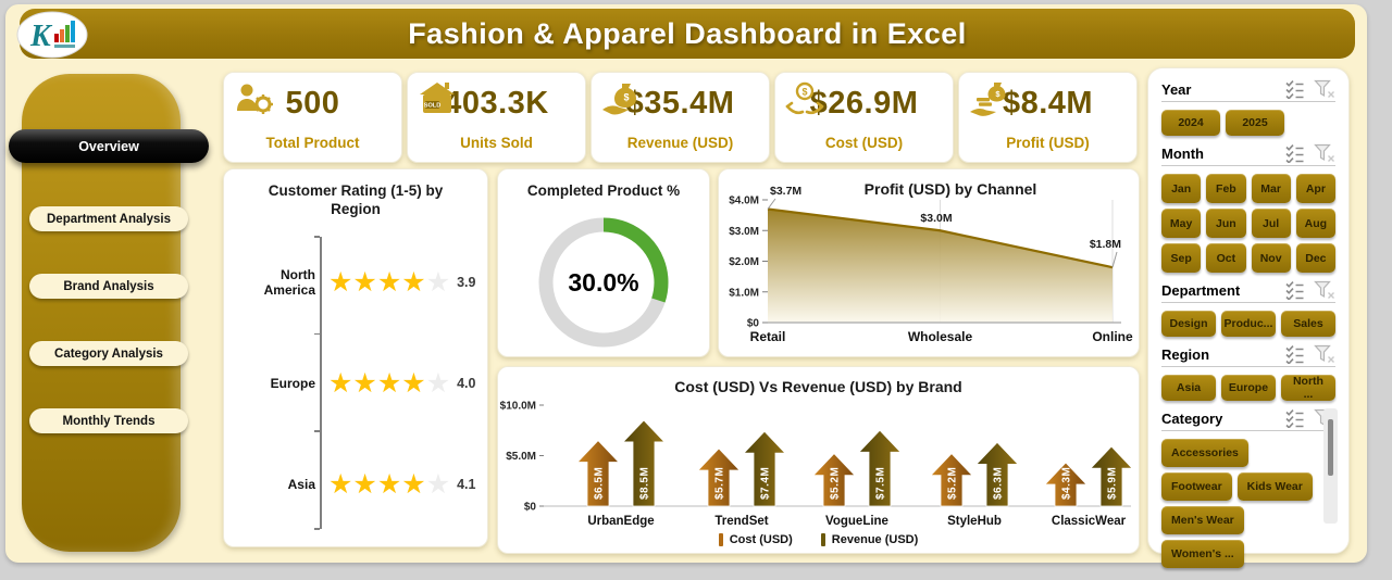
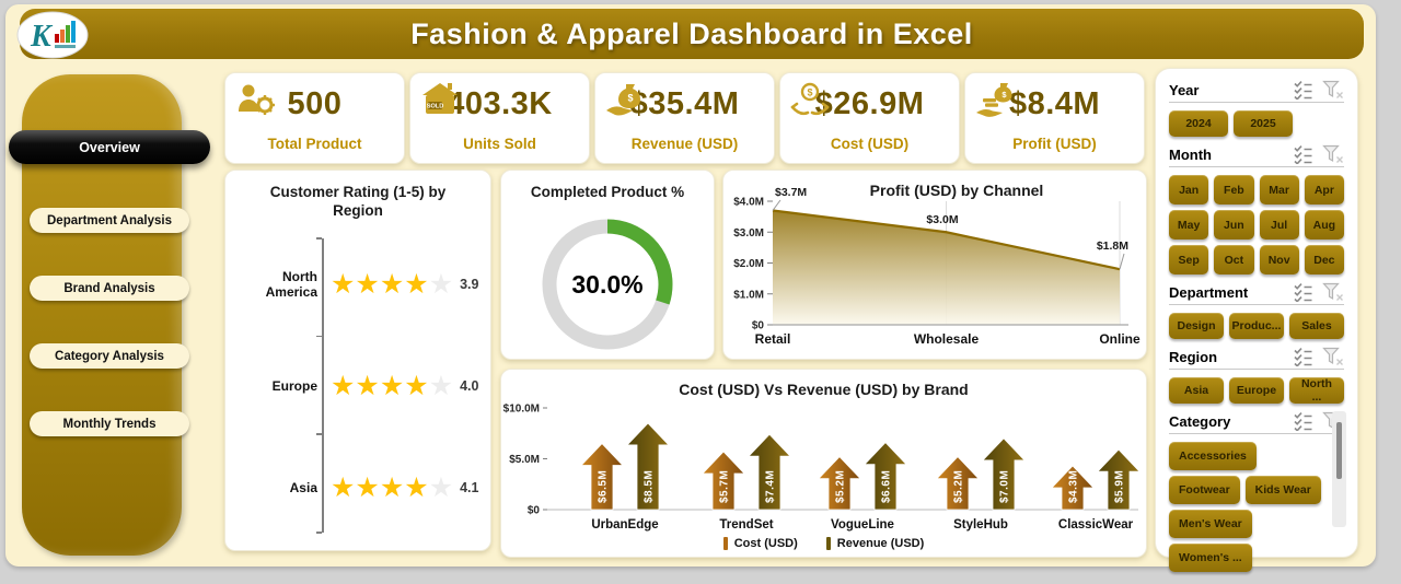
Cost (USD) Vs Revenue (USD) by Brand/Revenue (USD)/VogueLine: $7.5M -> $6.6M
Cost (USD) Vs Revenue (USD) by Brand/Revenue (USD)/StyleHub: $6.3M -> $7.0M
